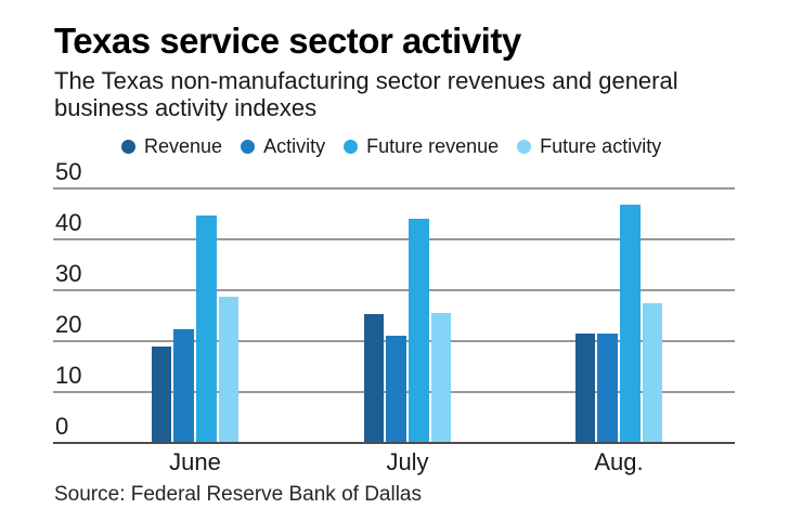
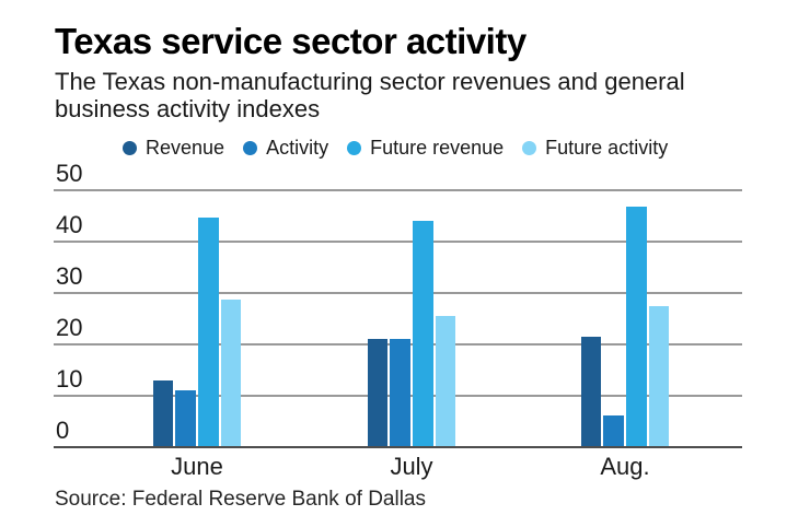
Revenue/June: 19 -> 13
Activity/June: 22 -> 11
Revenue/July: 25 -> 21
Activity/Aug.: 22 -> 6
